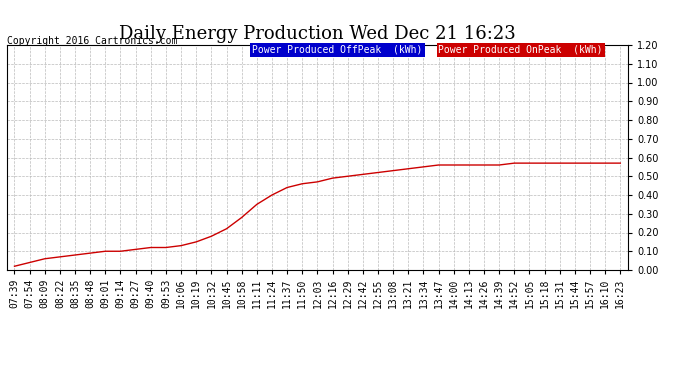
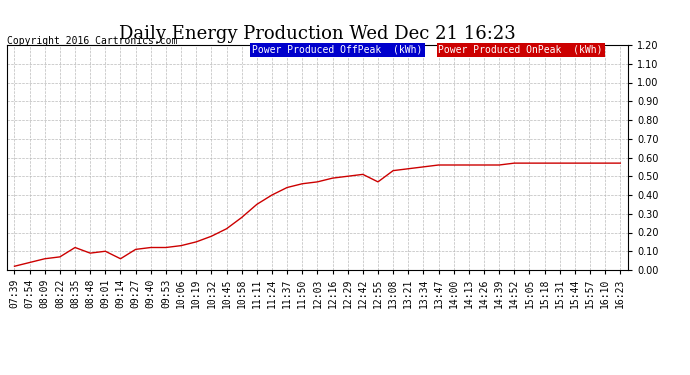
08:35: 0.08 -> 0.12
09:14: 0.10 -> 0.06
12:55: 0.52 -> 0.47
